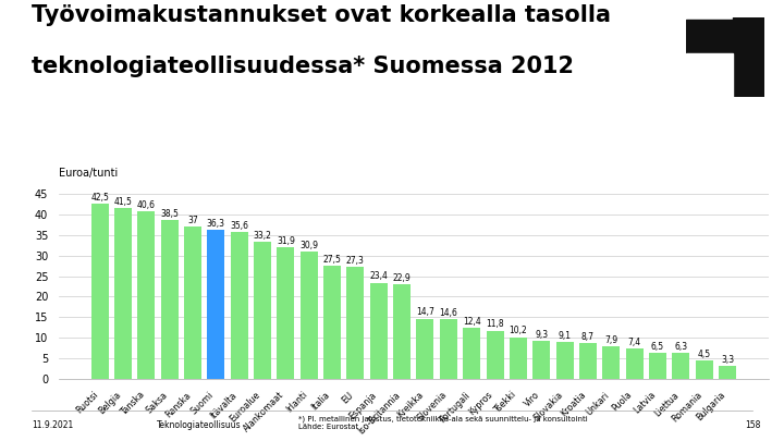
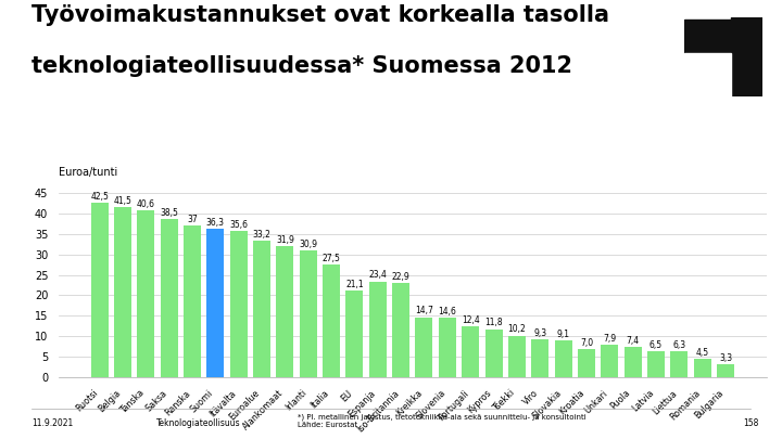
EU: 27,3 -> 21,1
Kroatia: 8,7 -> 7,0
